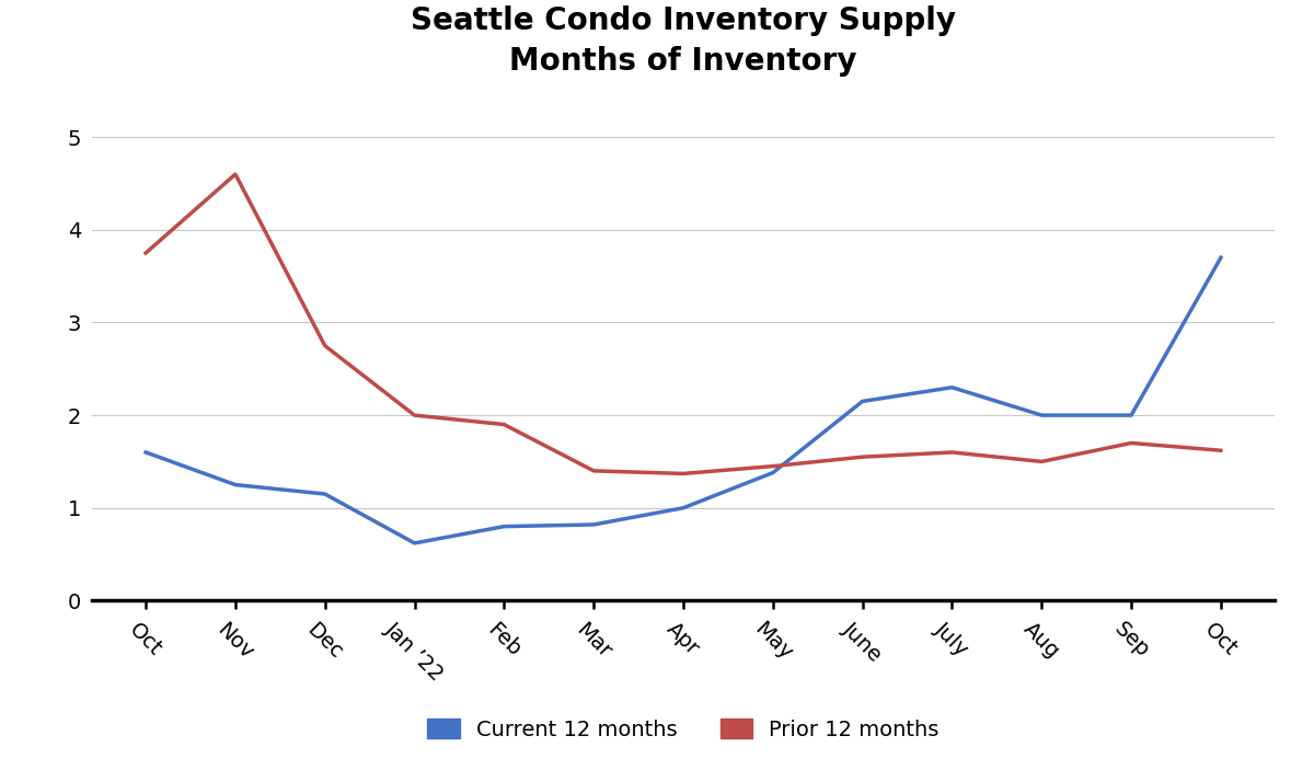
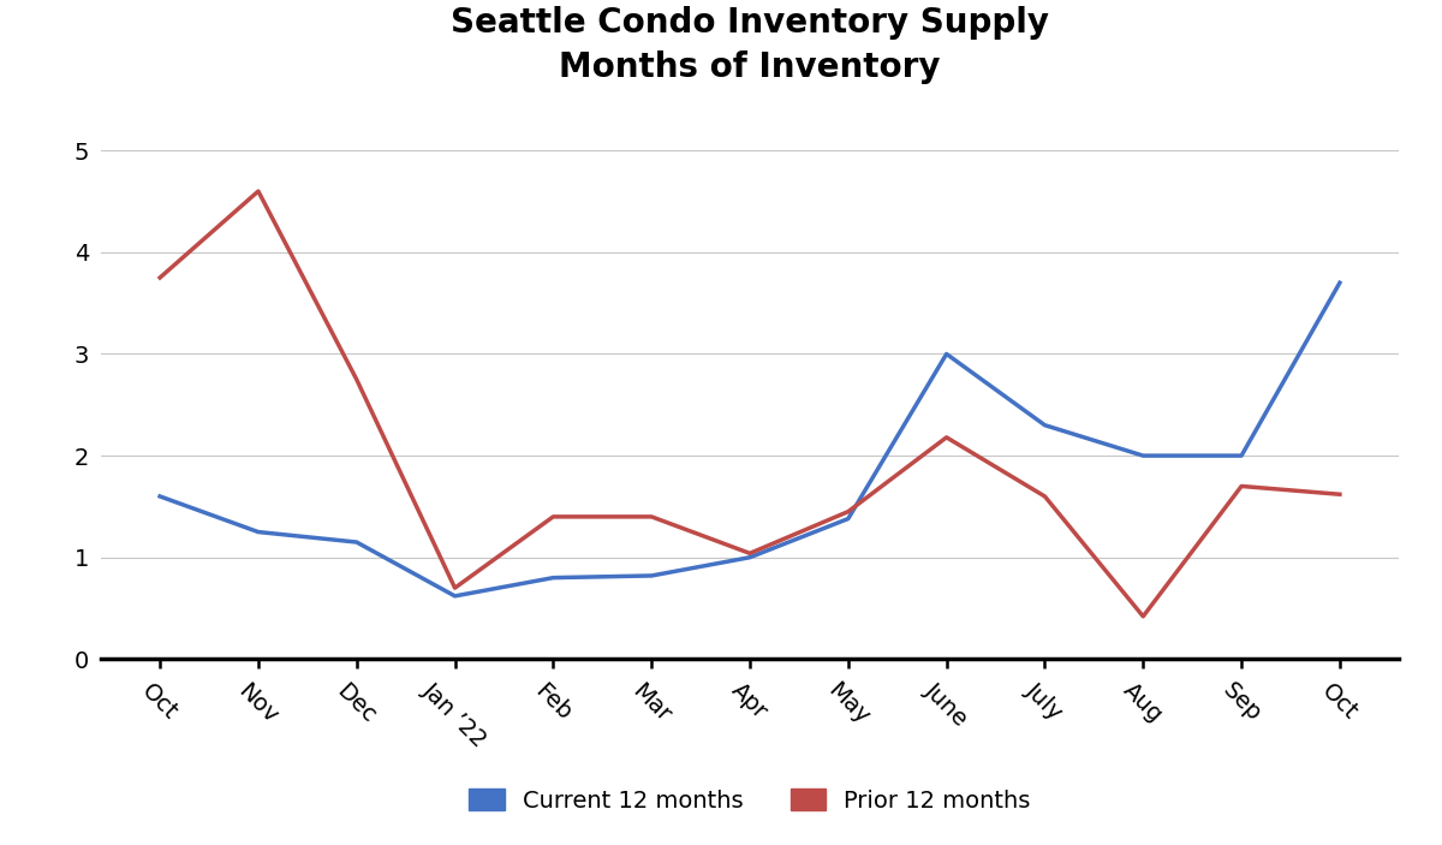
Prior 12 months/Jan ’22: 2.00 -> 0.70
Prior 12 months/Feb: 1.90 -> 1.40
Prior 12 months/Apr: 1.37 -> 1.04
Current 12 months/June: 2.15 -> 3.00
Prior 12 months/June: 1.55 -> 2.18
Prior 12 months/Aug: 1.50 -> 0.42
